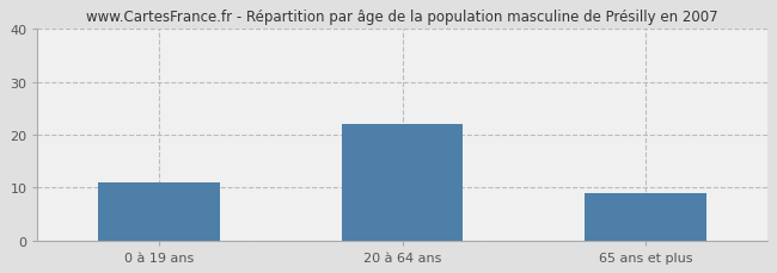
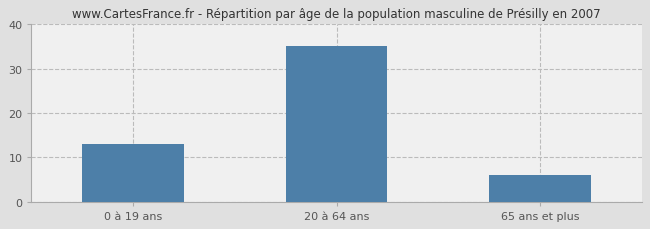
0 à 19 ans: 11 -> 13
20 à 64 ans: 22 -> 35
65 ans et plus: 9 -> 6
